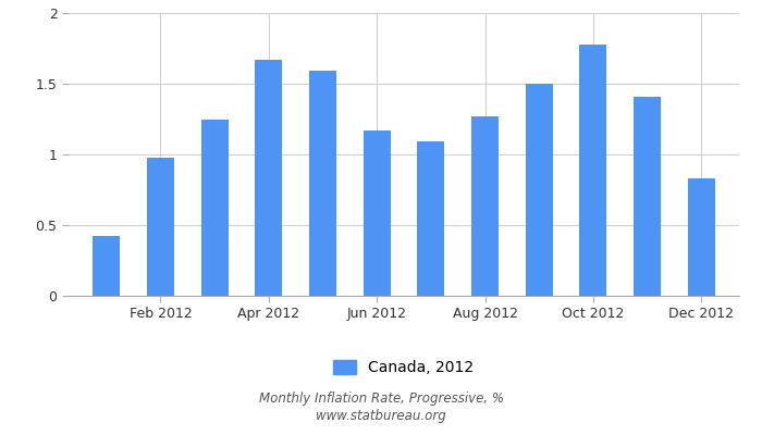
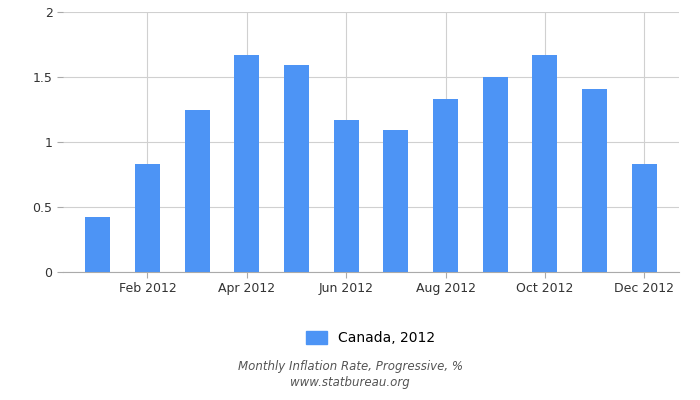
Feb 2012: 0.98 -> 0.83
Aug 2012: 1.27 -> 1.33
Oct 2012: 1.78 -> 1.67
